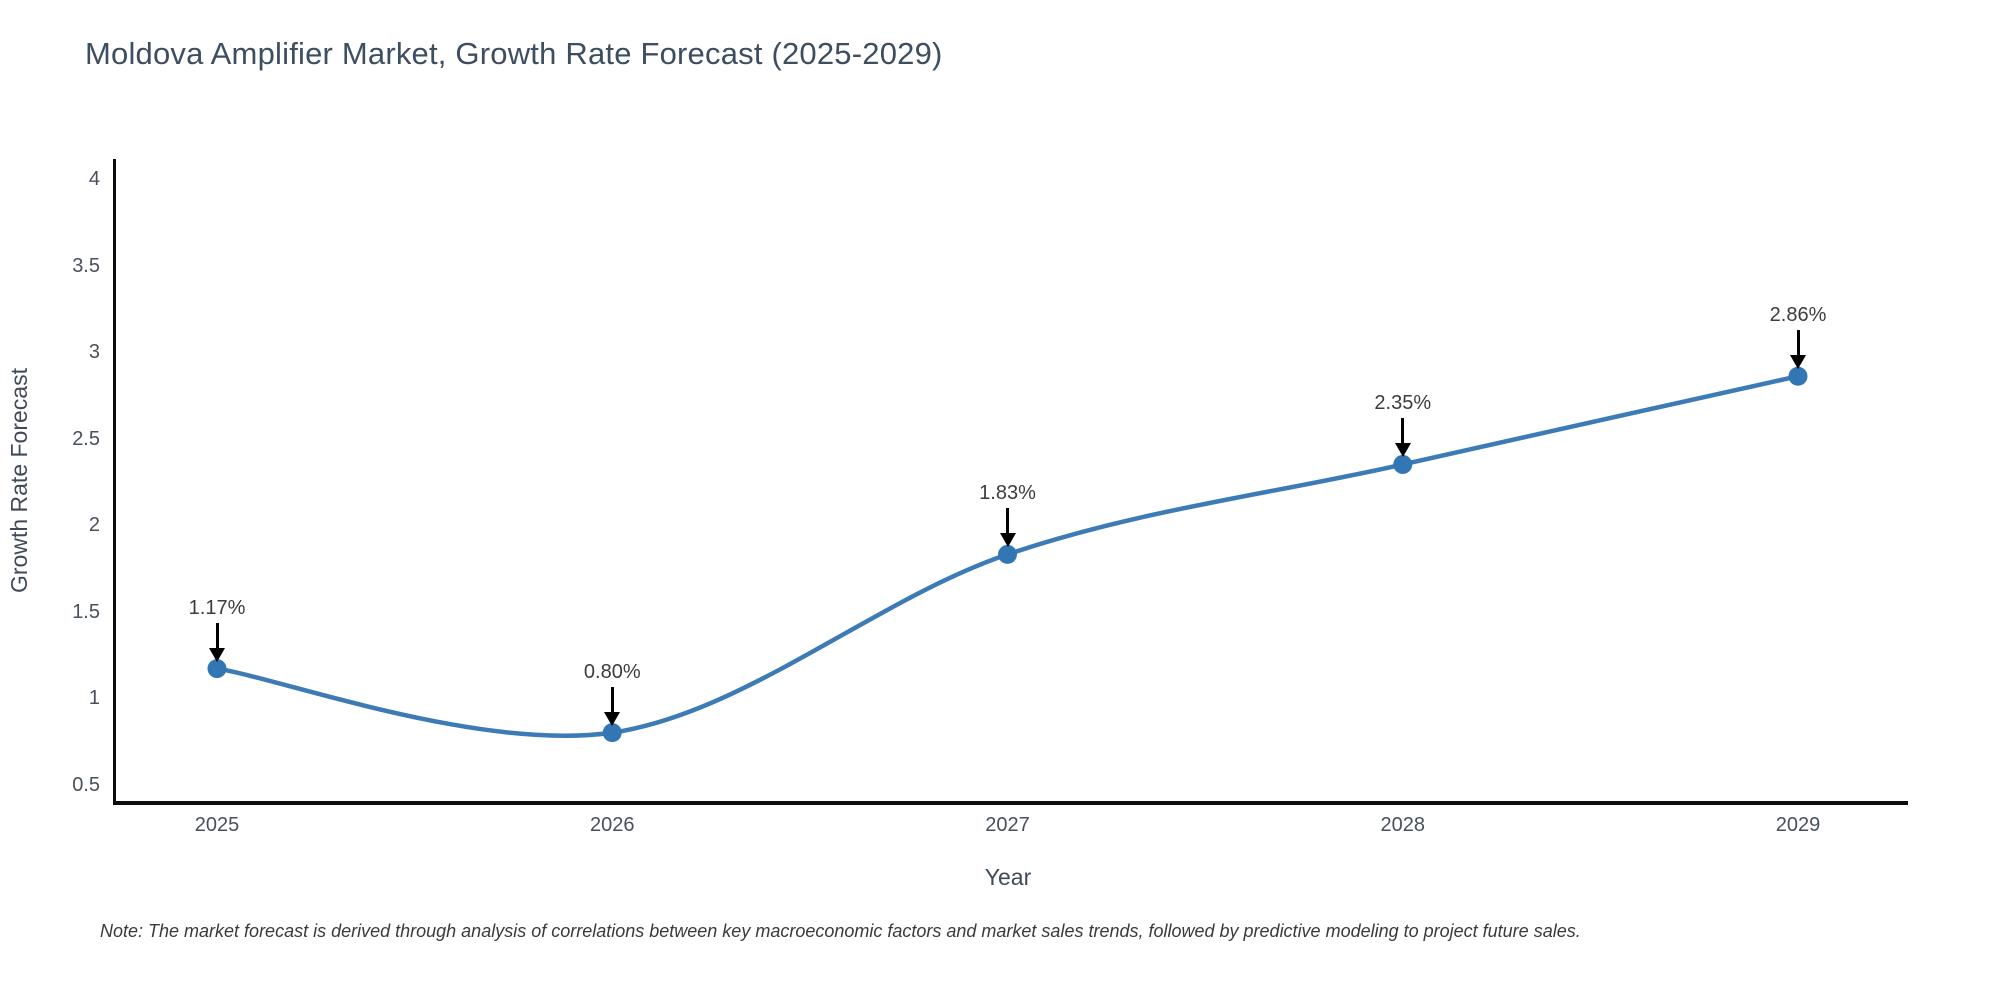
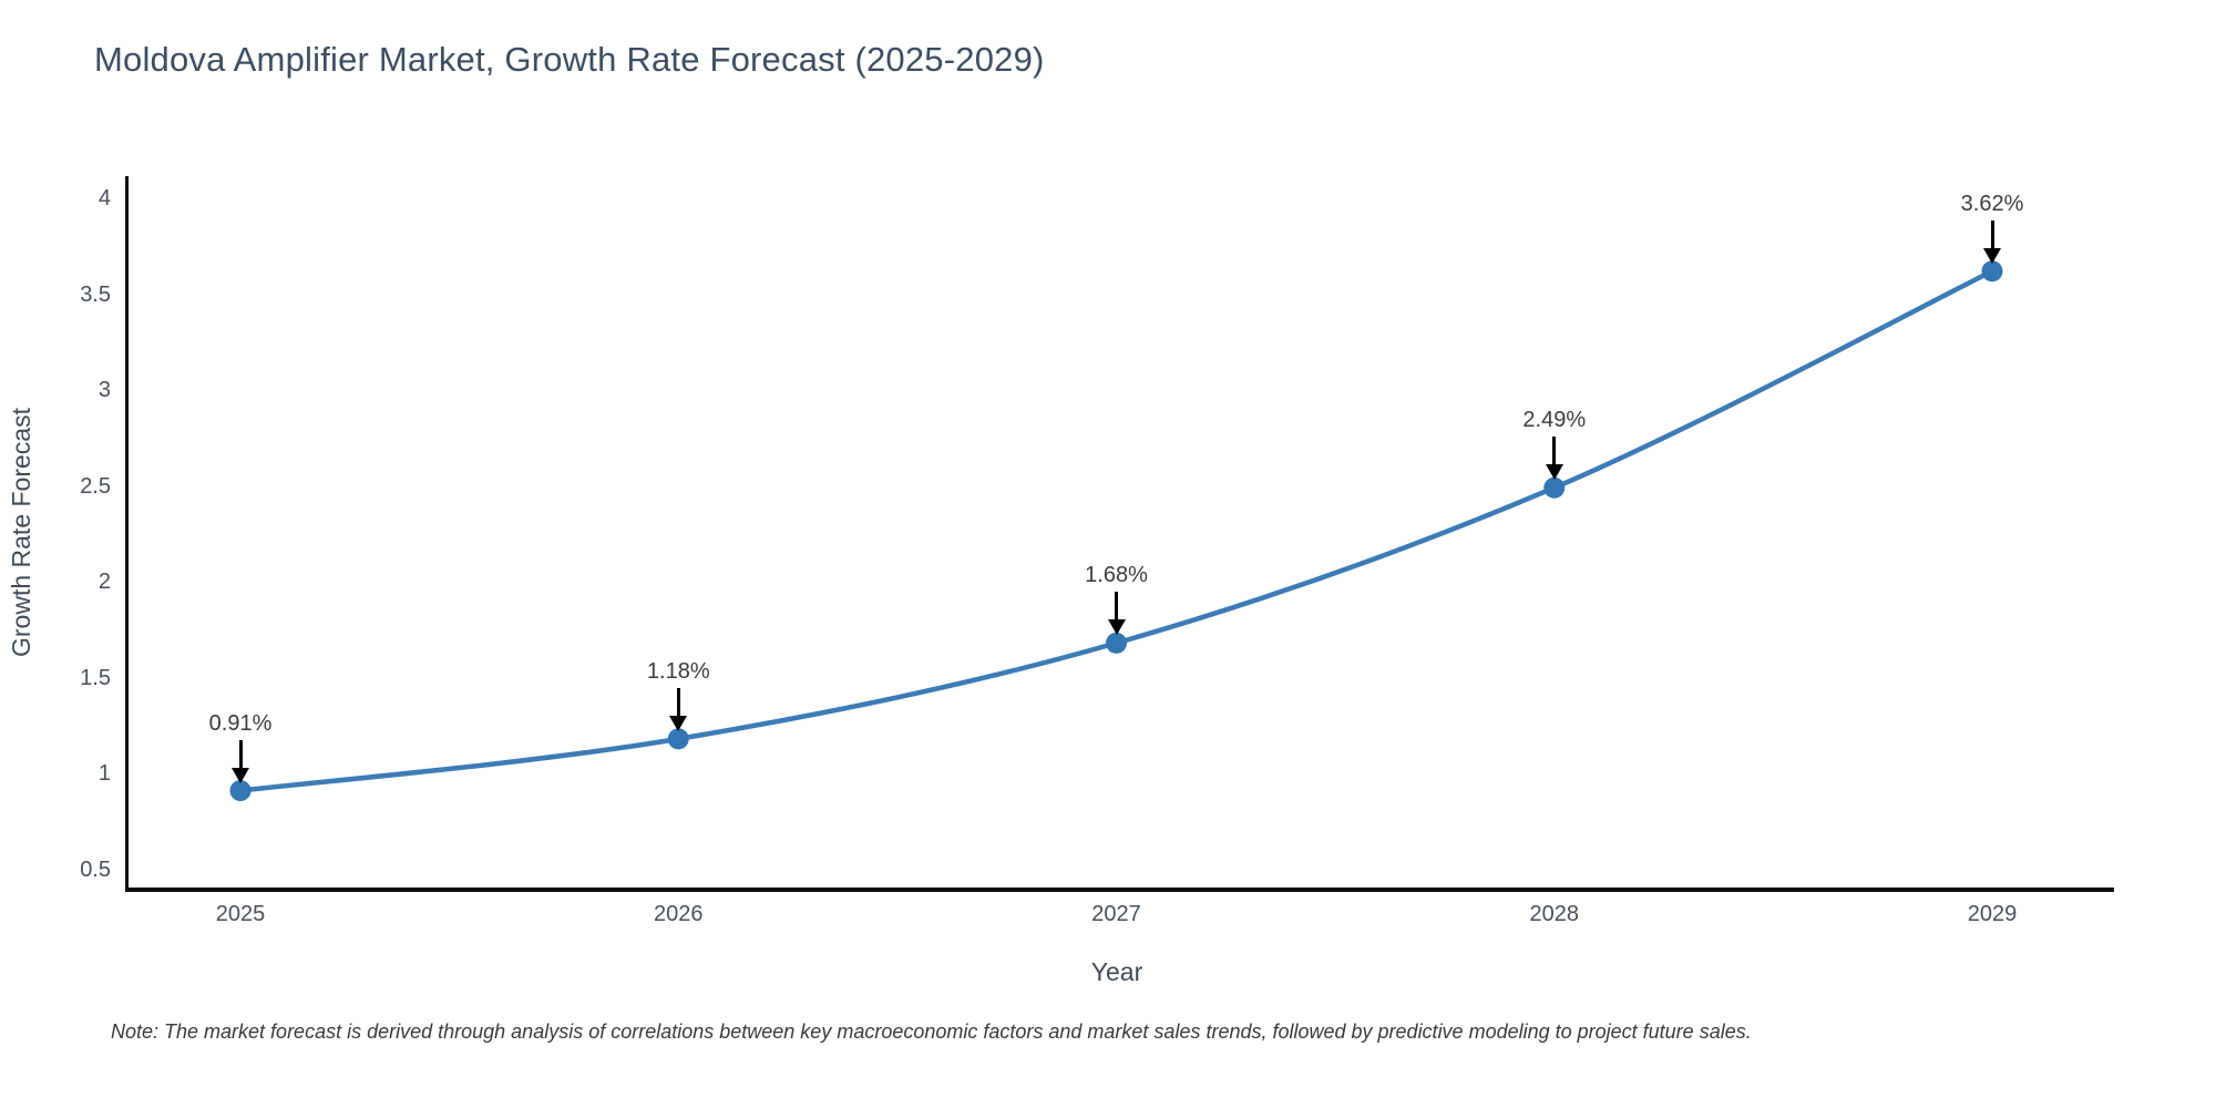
2025: 1.17% -> 0.91%
2026: 0.80% -> 1.18%
2027: 1.83% -> 1.68%
2028: 2.35% -> 2.49%
2029: 2.86% -> 3.62%
